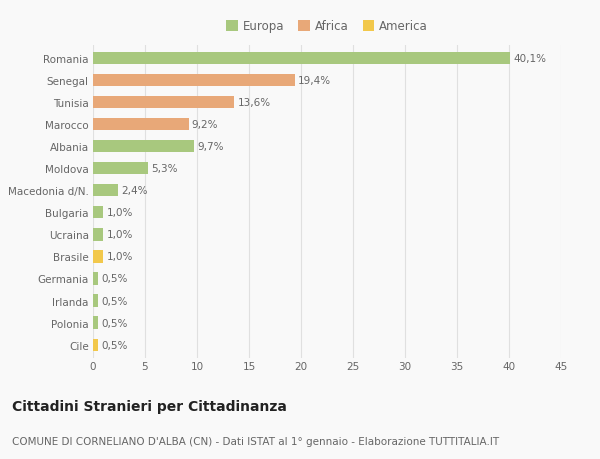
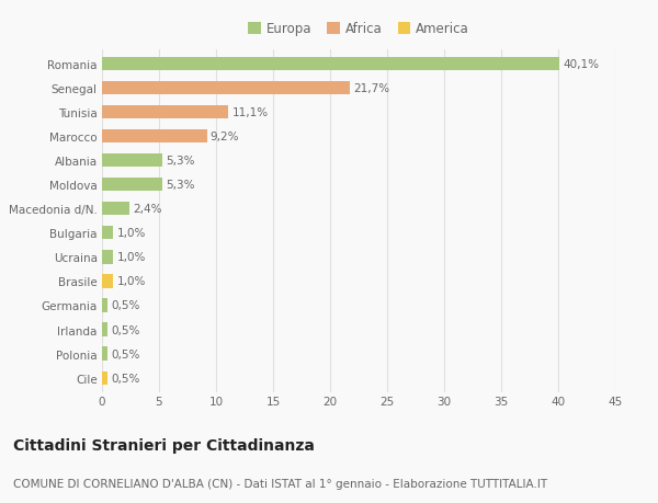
Senegal: 19,4% -> 21,7%
Tunisia: 13,6% -> 11,1%
Albania: 9,7% -> 5,3%
